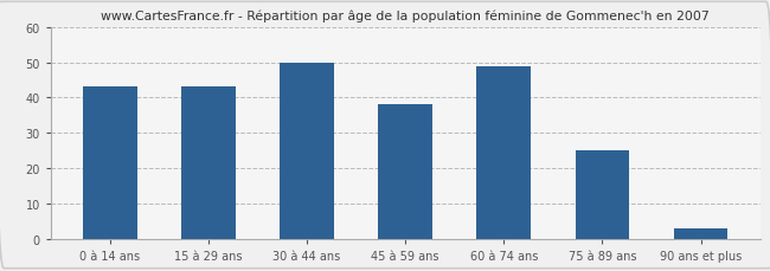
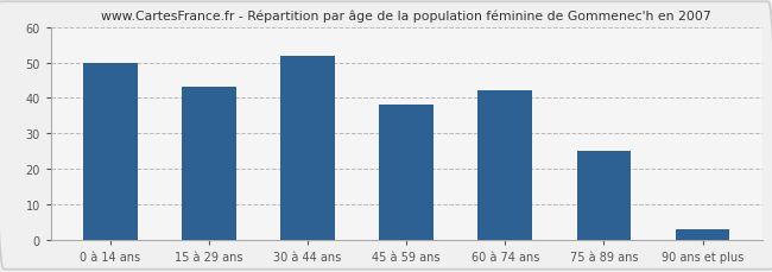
0 à 14 ans: 43 -> 50
30 à 44 ans: 50 -> 52
60 à 74 ans: 49 -> 42
